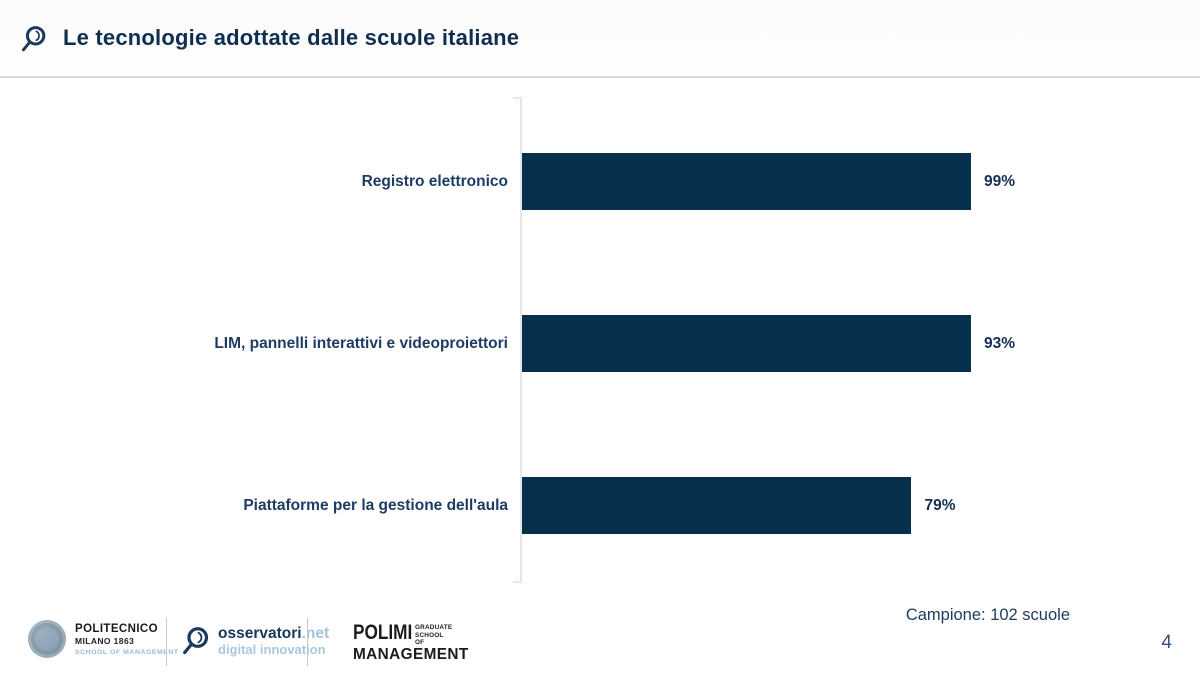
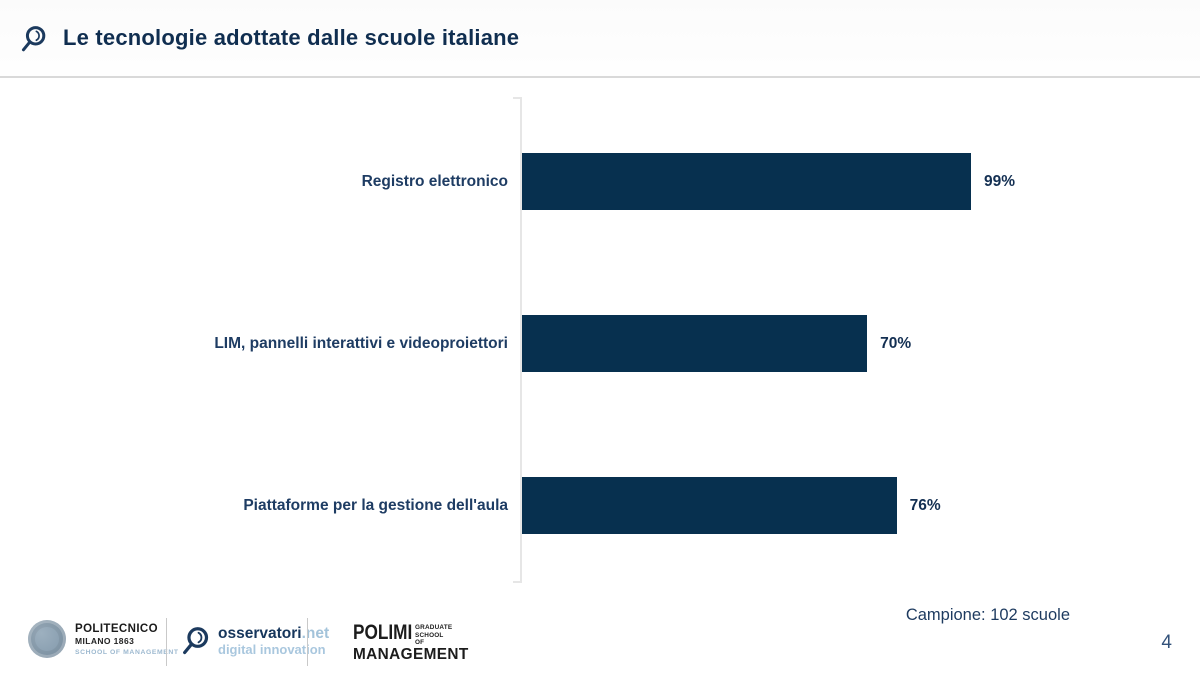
LIM, pannelli interattivi e videoproiettori: 93% -> 70%
Piattaforme per la gestione dell'aula: 79% -> 76%
